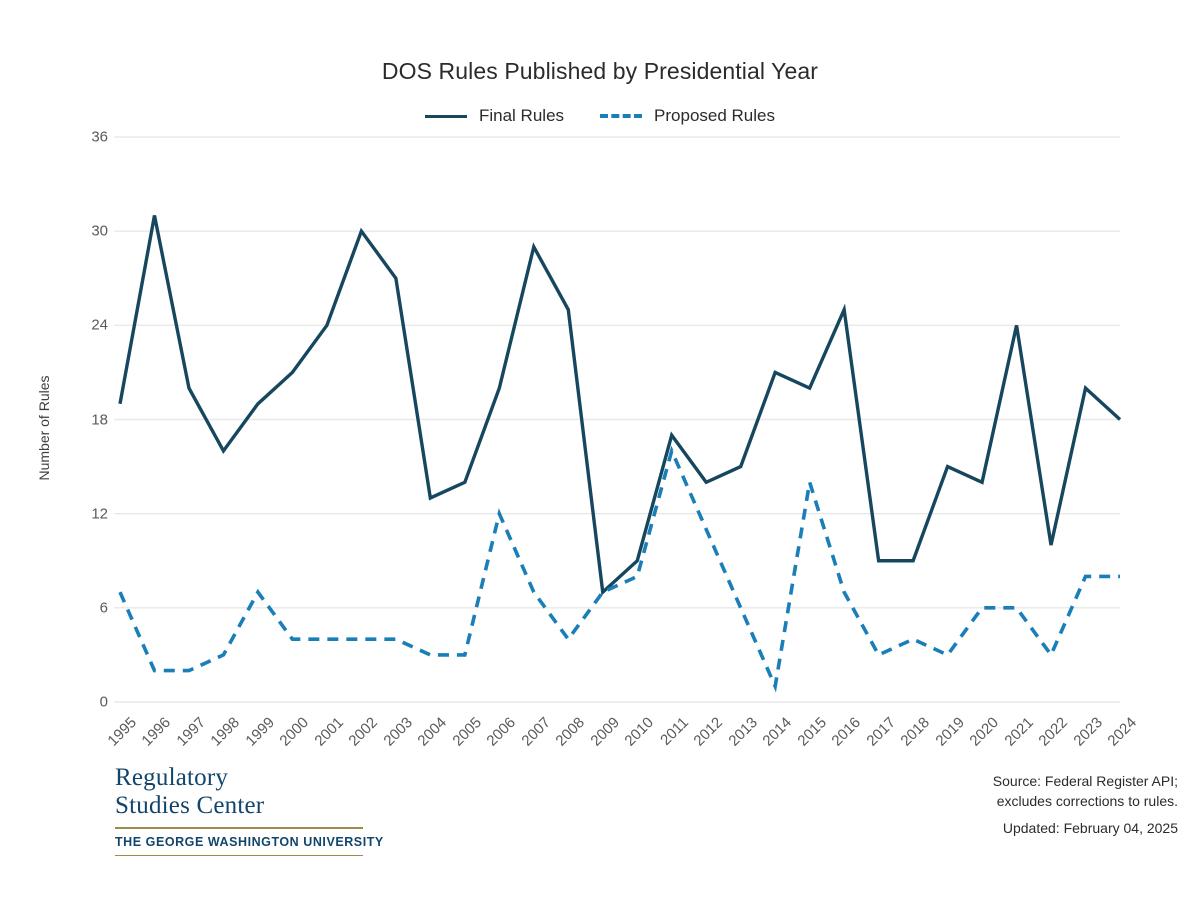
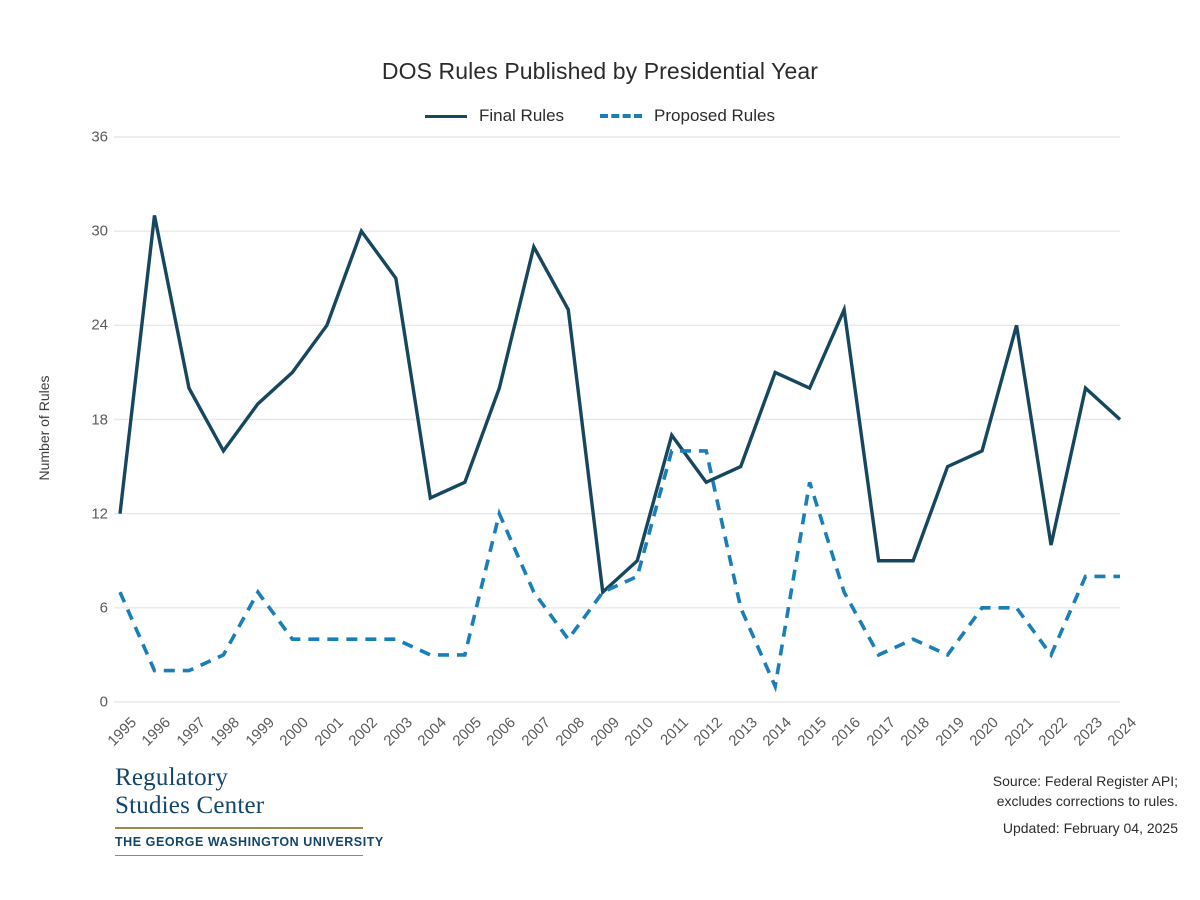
Final Rules/1995: 19 -> 12
Proposed Rules/2012: 11 -> 16
Final Rules/2020: 14 -> 16
